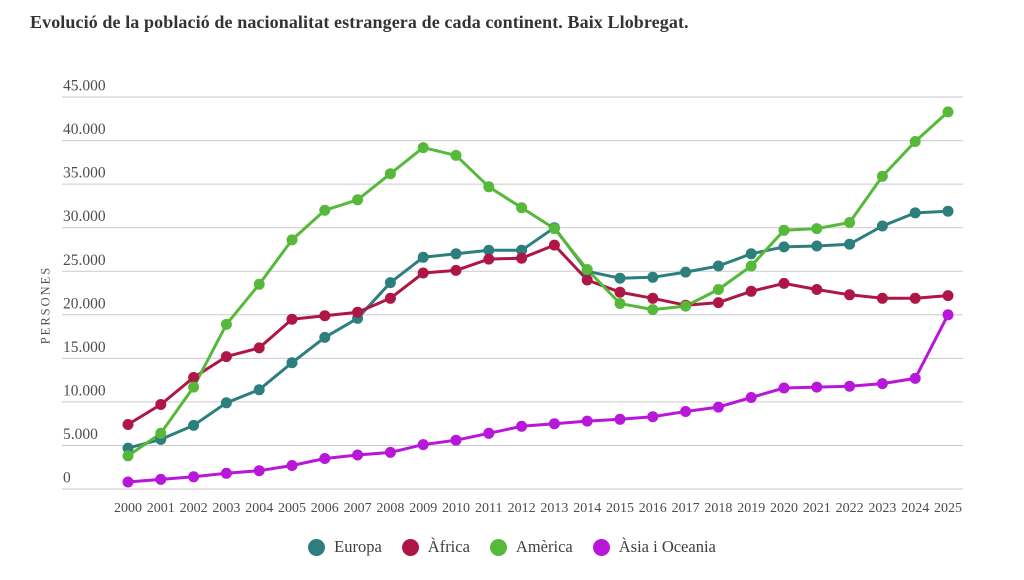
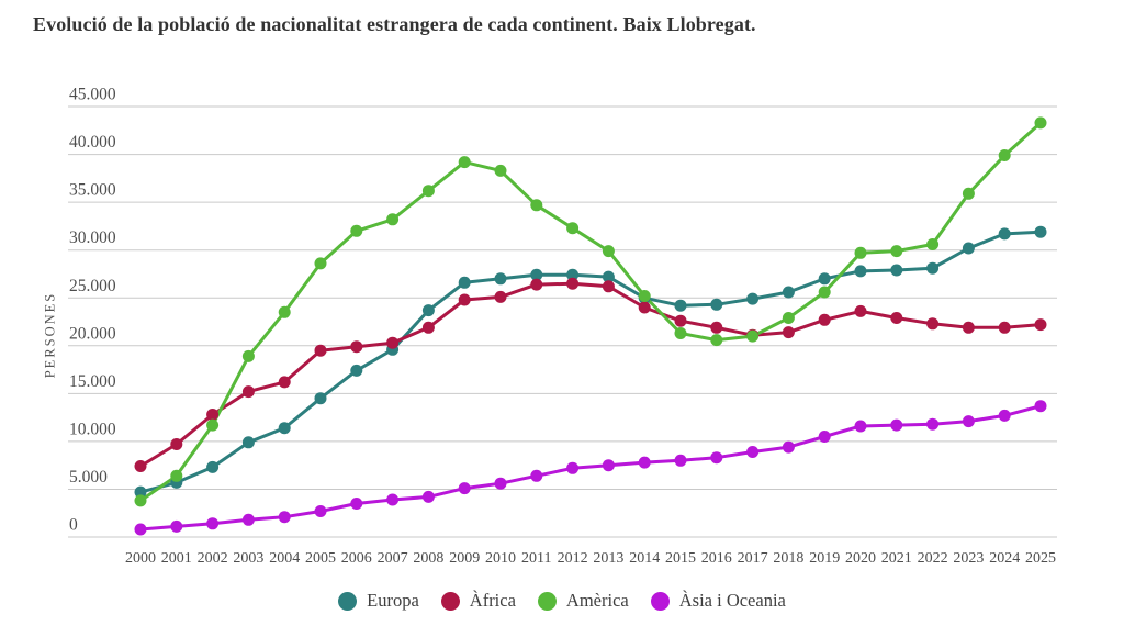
Europa/2013: 30000 -> 27000
Àfrica/2013: 28000 -> 26000
Àsia i Oceania/2025: 20000 -> 14000
